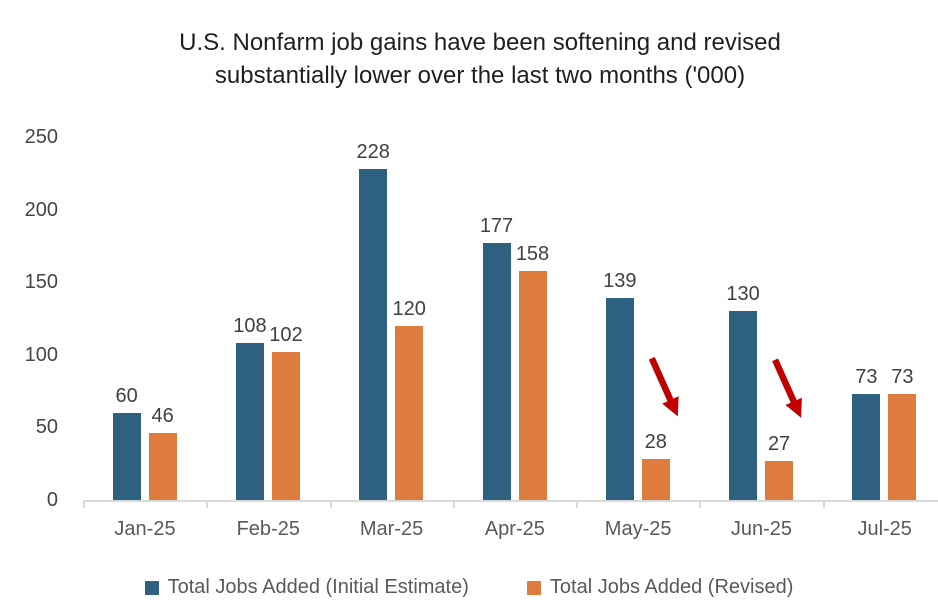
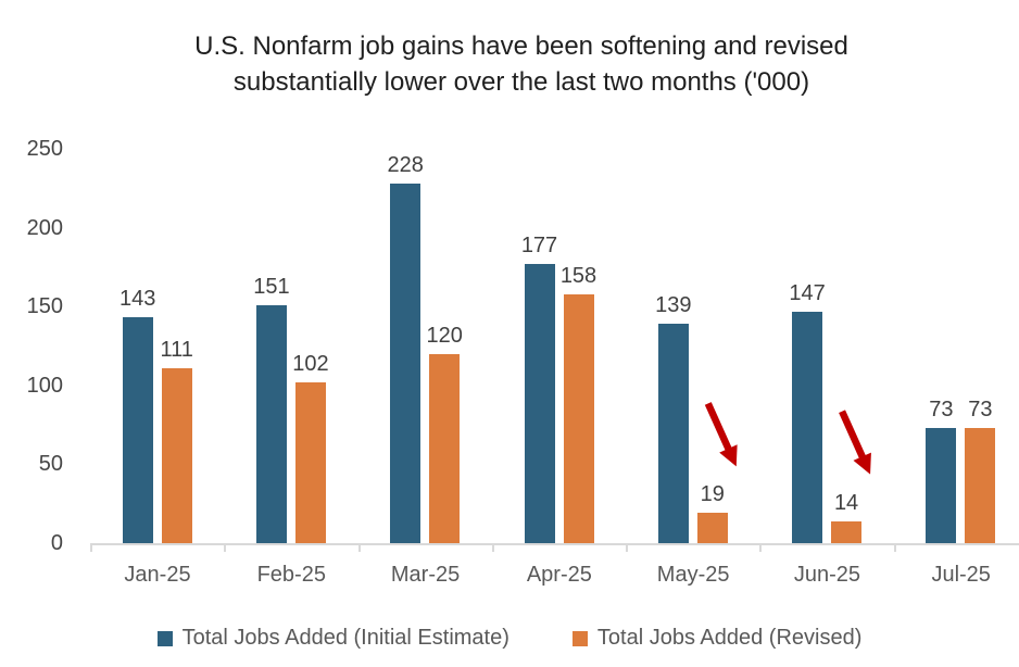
Total Jobs Added (Initial Estimate)/Jan-25: 60 -> 143
Total Jobs Added (Revised)/Jan-25: 46 -> 111
Total Jobs Added (Initial Estimate)/Feb-25: 108 -> 151
Total Jobs Added (Revised)/May-25: 28 -> 19
Total Jobs Added (Initial Estimate)/Jun-25: 130 -> 147
Total Jobs Added (Revised)/Jun-25: 27 -> 14
